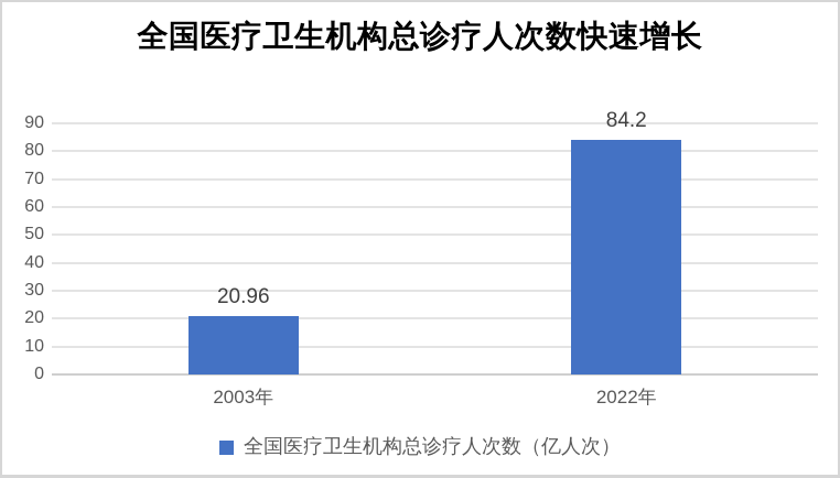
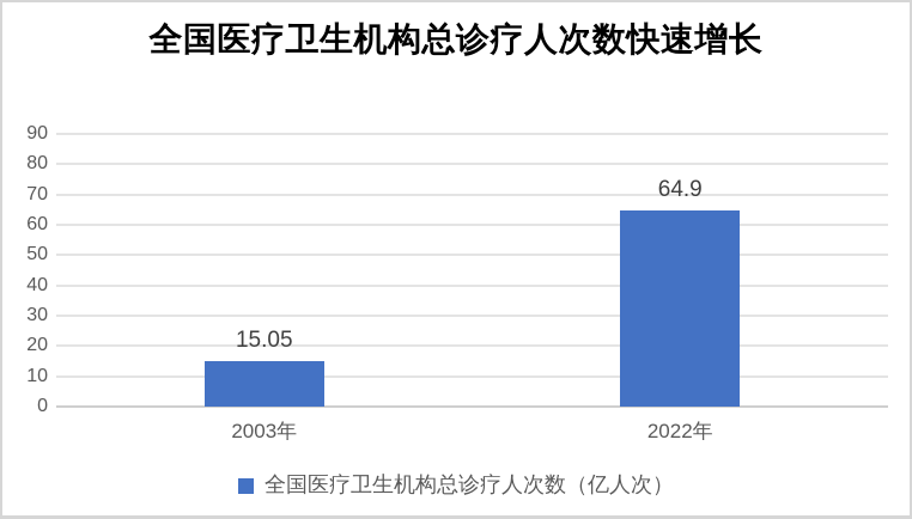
2003年: 20.96 -> 15.05
2022年: 84.2 -> 64.9
